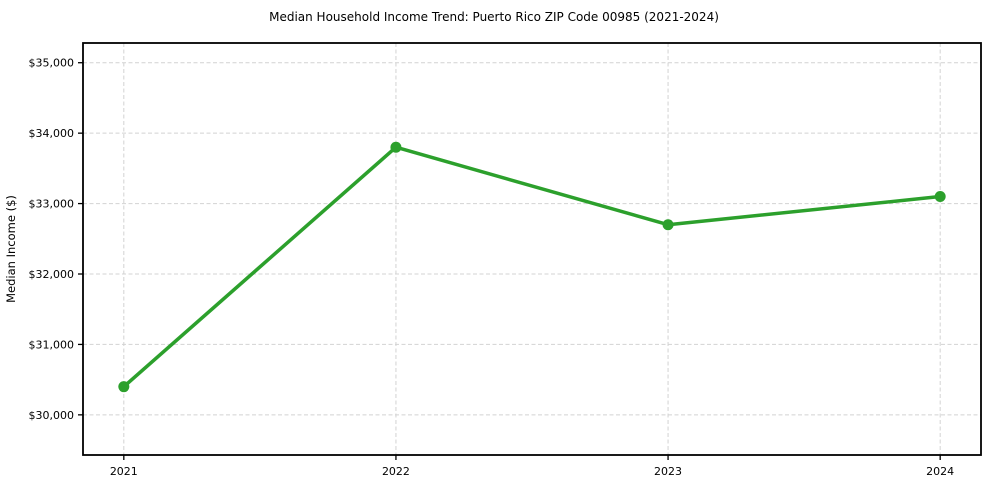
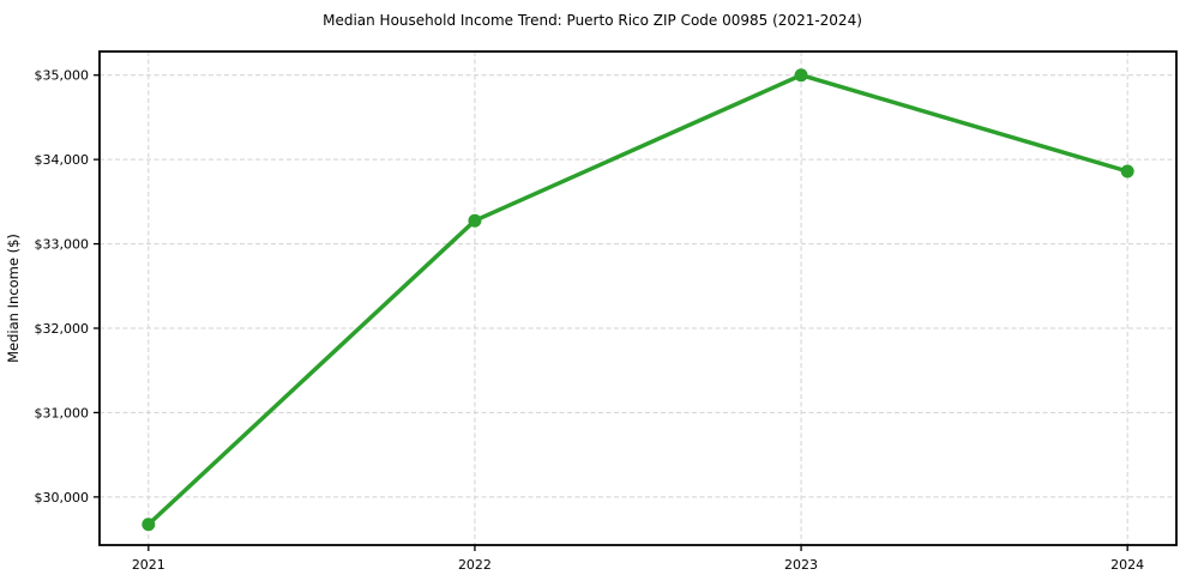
2021: $30400 -> $29700
2022: $33800 -> $33300
2023: $32700 -> $35000
2024: $33100 -> $33900
